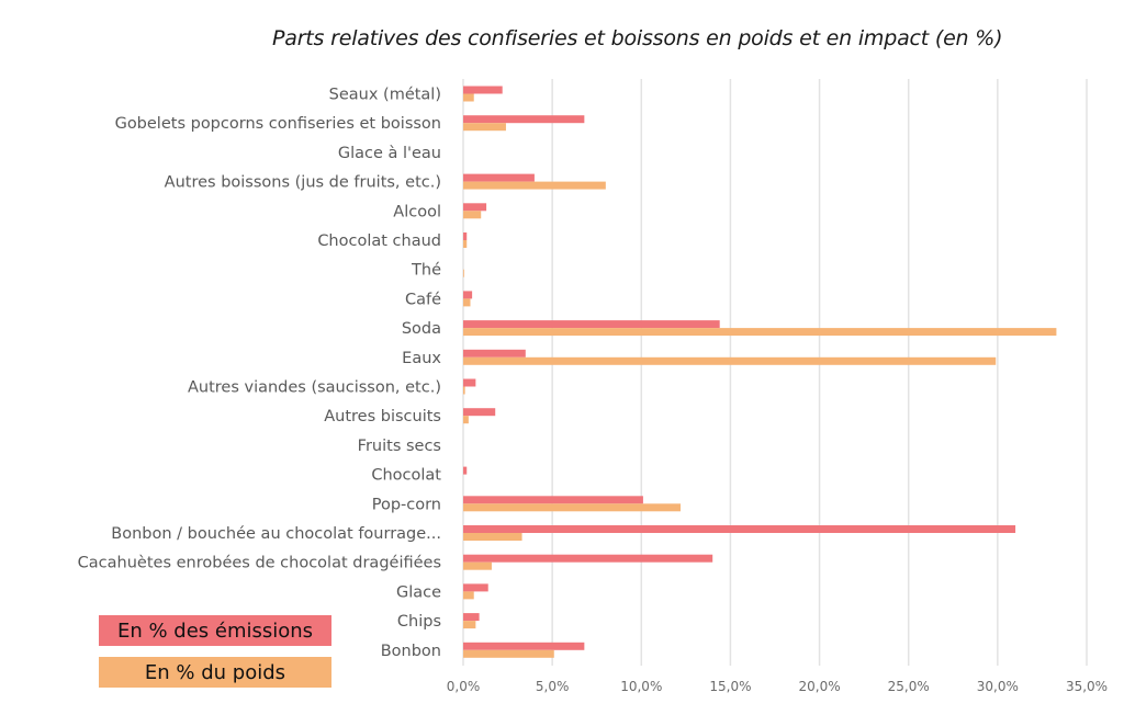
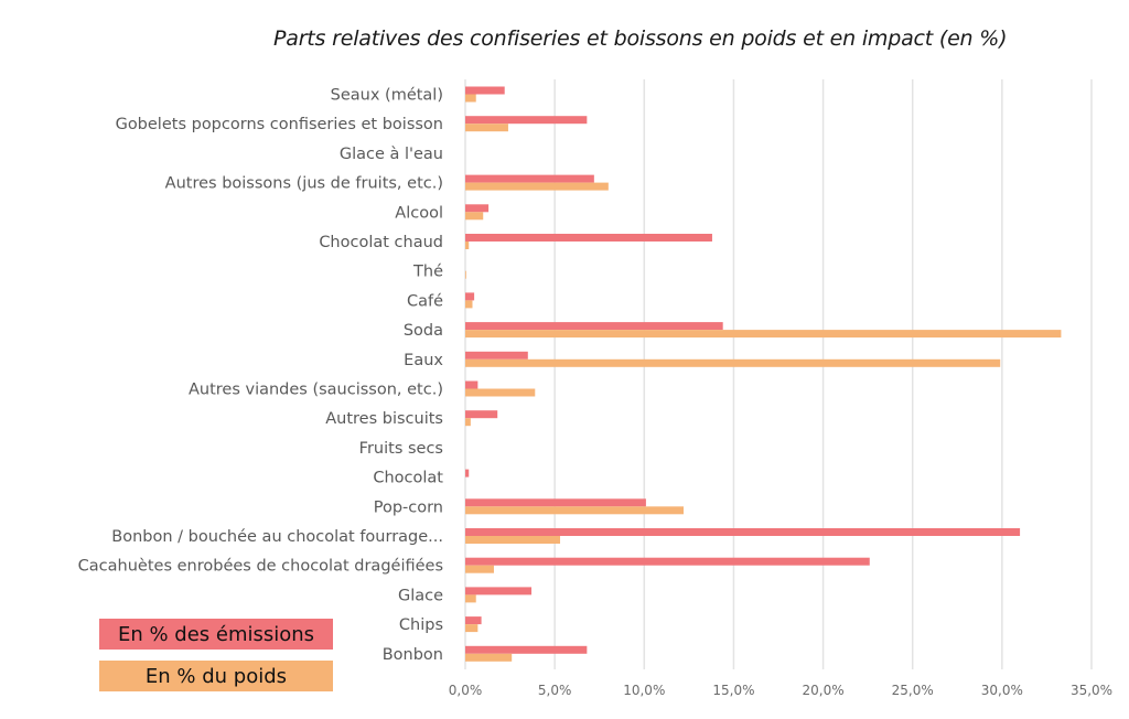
En % des émissions/Autres boissons (jus de fruits, etc.): 4,0% -> 7,2%
En % des émissions/Chocolat chaud: 0,2% -> 13,8%
En % du poids/Autres viandes (saucisson, etc.): 0,1% -> 3,9%
En % du poids/Bonbon / bouchée au chocolat fourrage...: 3,3% -> 5,3%
En % des émissions/Cacahuètes enrobées de chocolat dragéifiées: 14,0% -> 22,6%
En % des émissions/Glace: 1,4% -> 3,7%
En % du poids/Bonbon: 5,1% -> 2,6%
